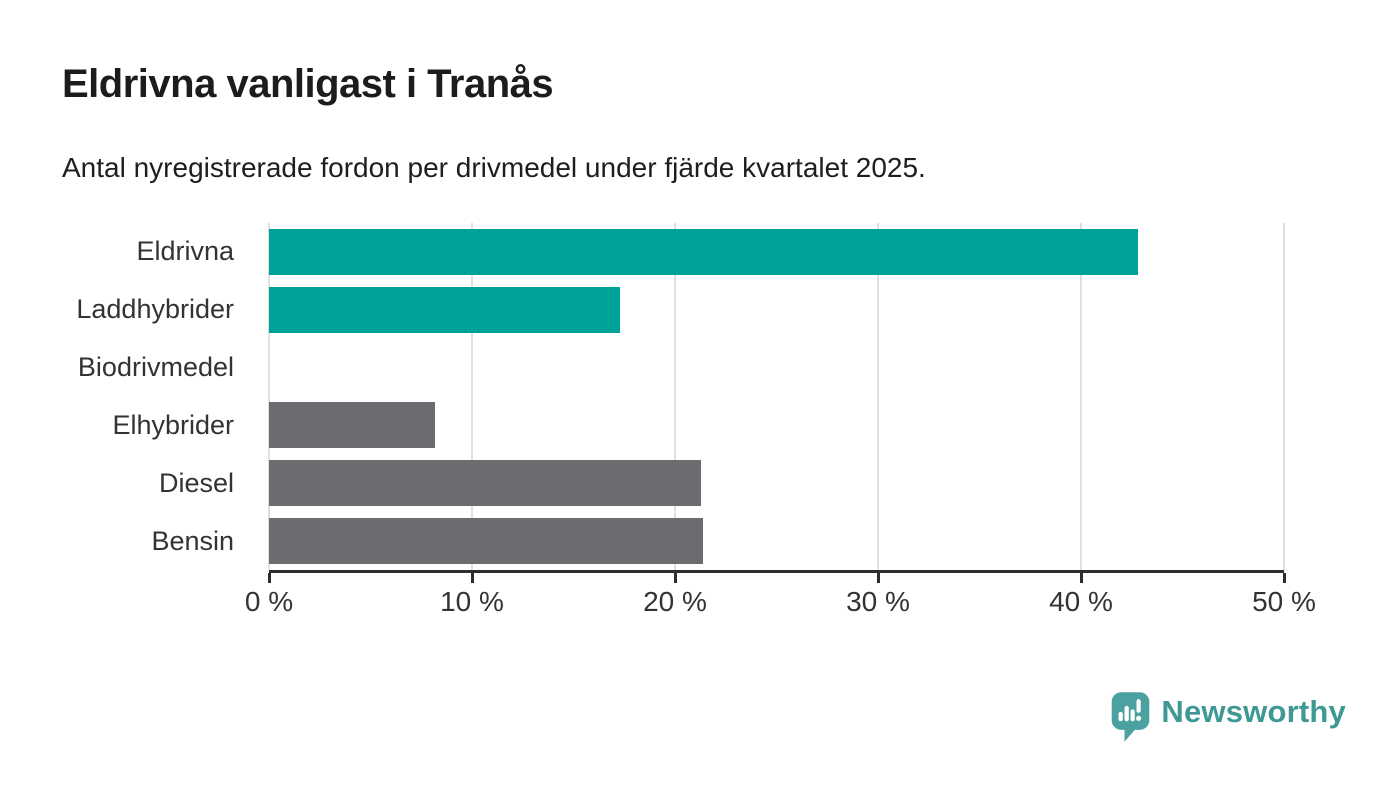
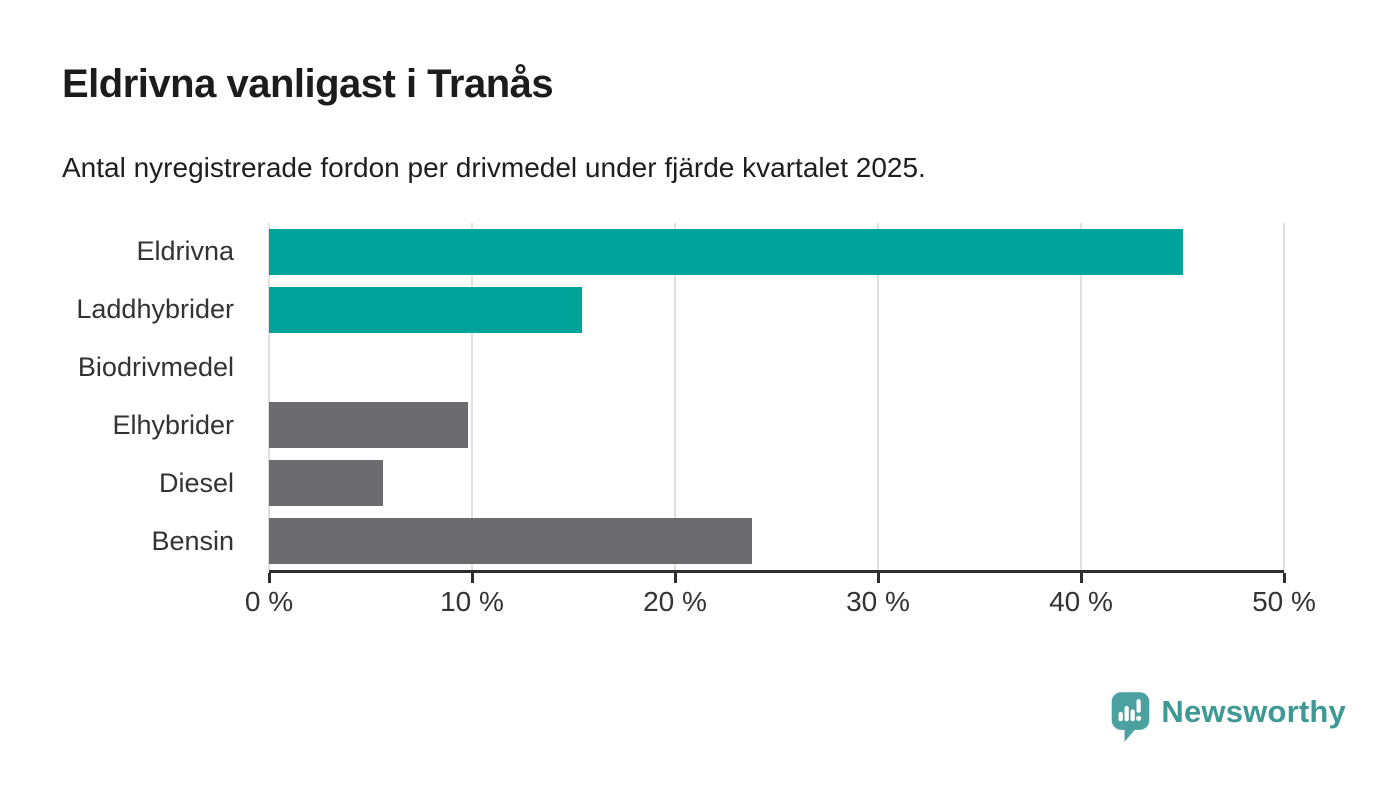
Eldrivna: 42.8% -> 45.0%
Laddhybrider: 17.3% -> 15.4%
Elhybrider: 8.2% -> 9.8%
Diesel: 21.3% -> 5.6%
Bensin: 21.4% -> 23.8%
